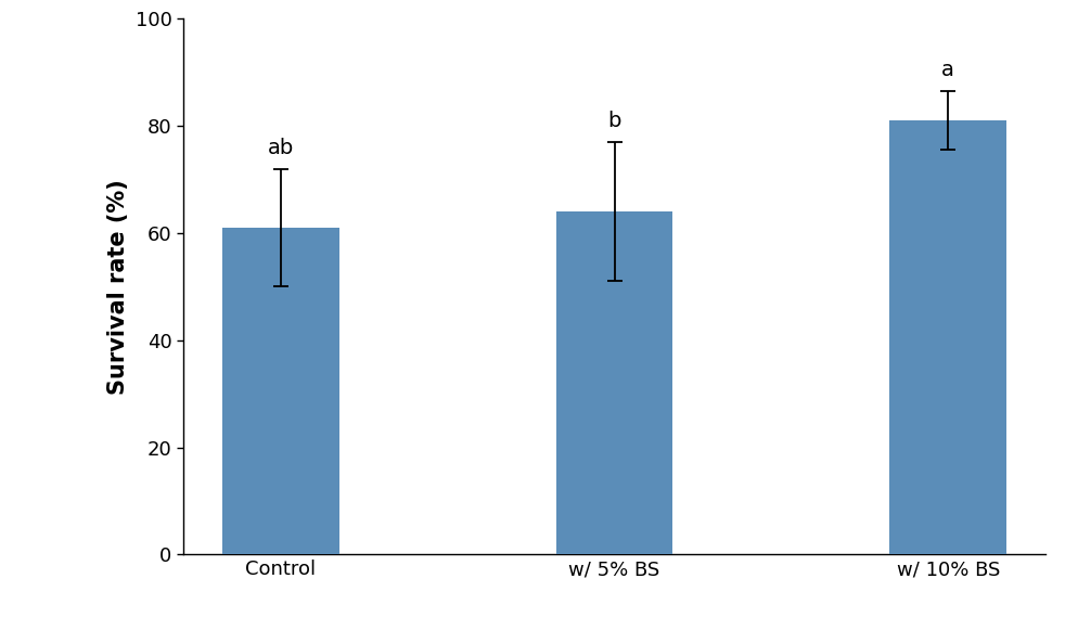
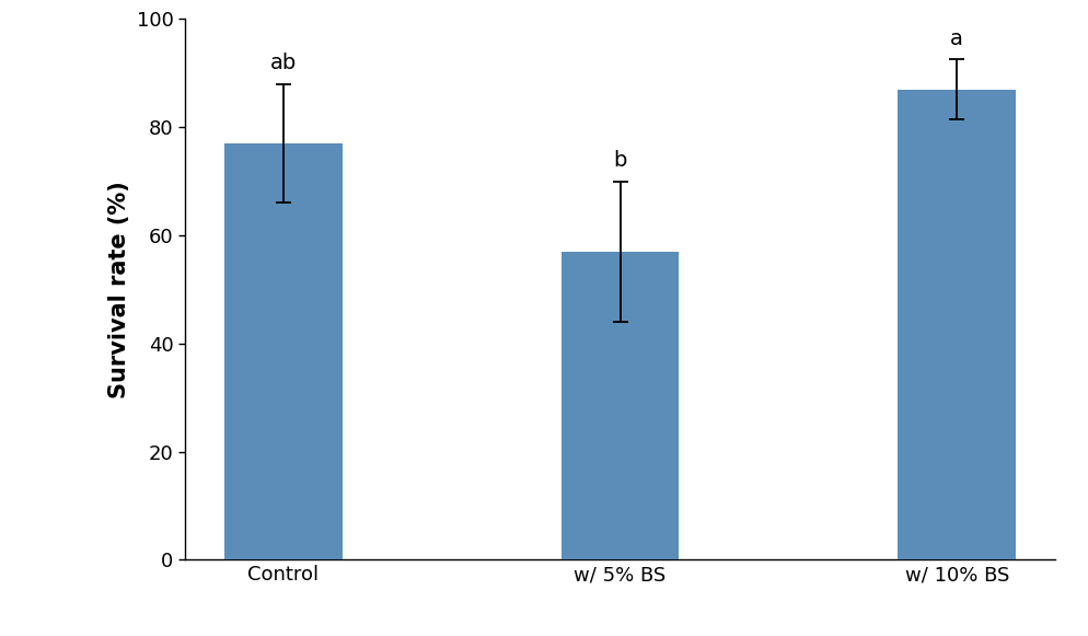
Control: 61 -> 77
w/ 5% BS: 64 -> 57
w/ 10% BS: 81 -> 87
